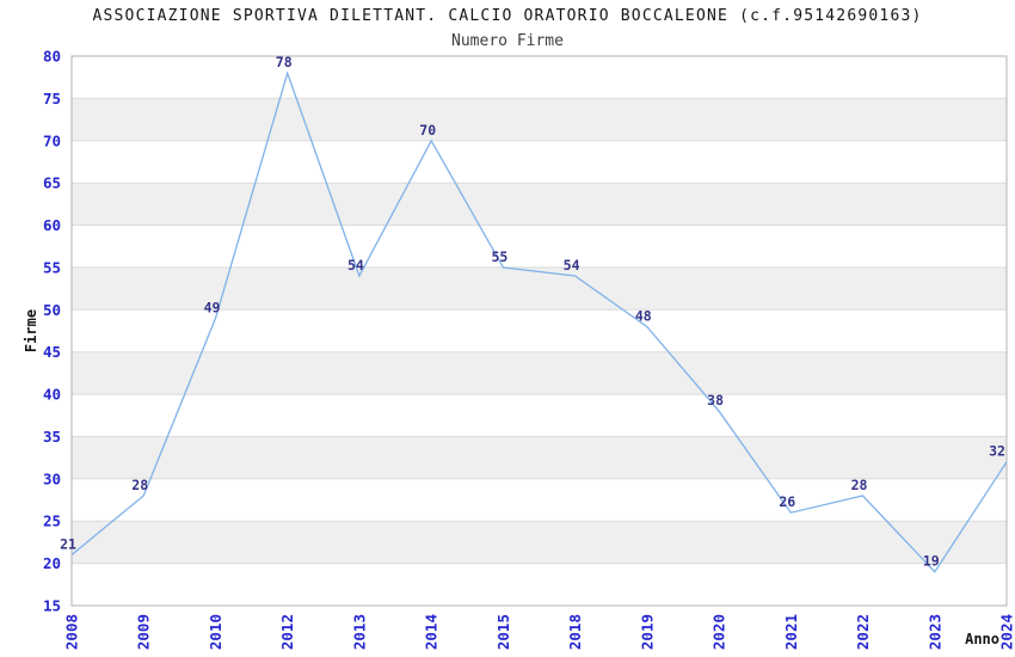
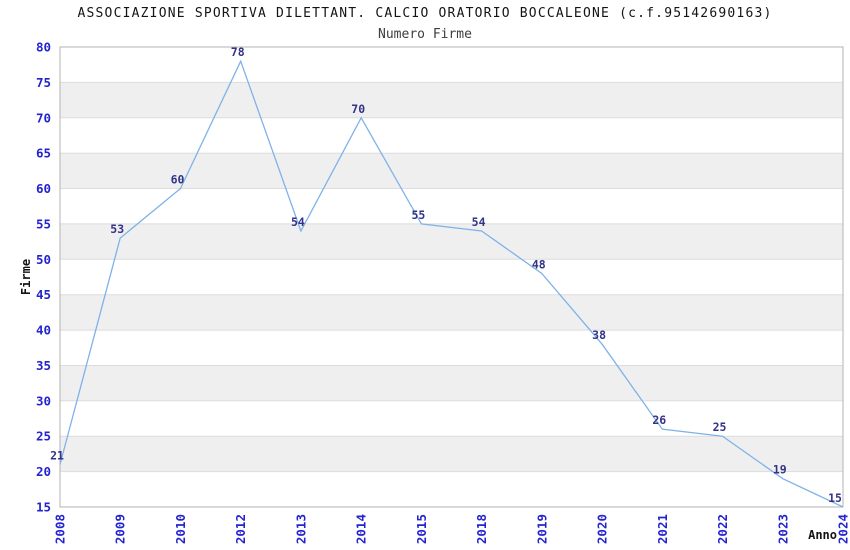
2009: 28 -> 53
2010: 49 -> 60
2022: 28 -> 25
2024: 32 -> 15
